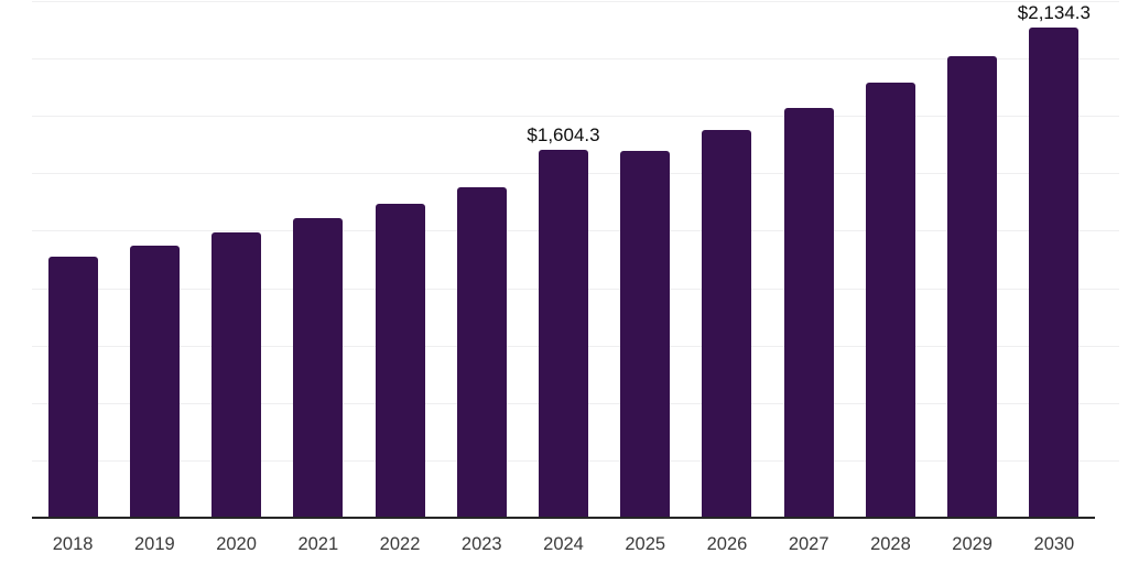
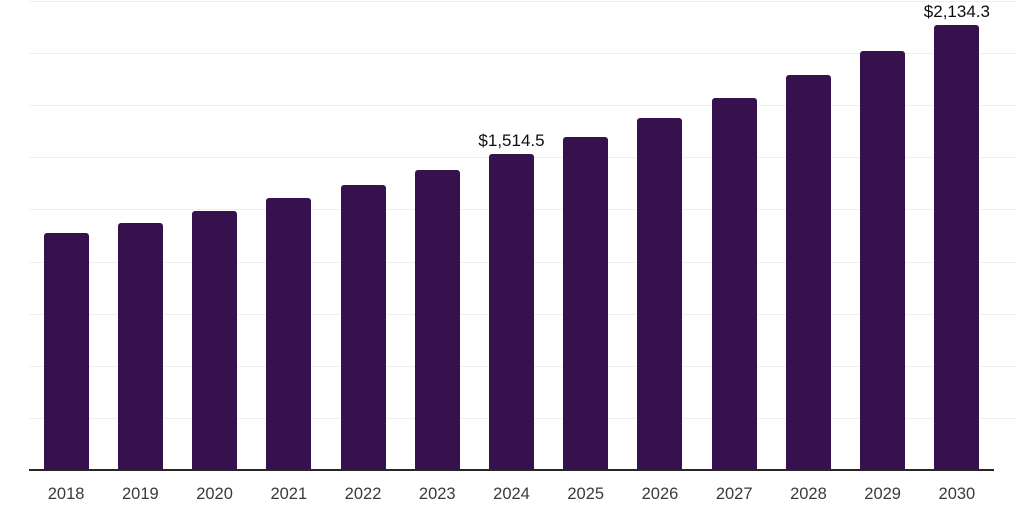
2024: $1,604.3 -> $1,514.5
